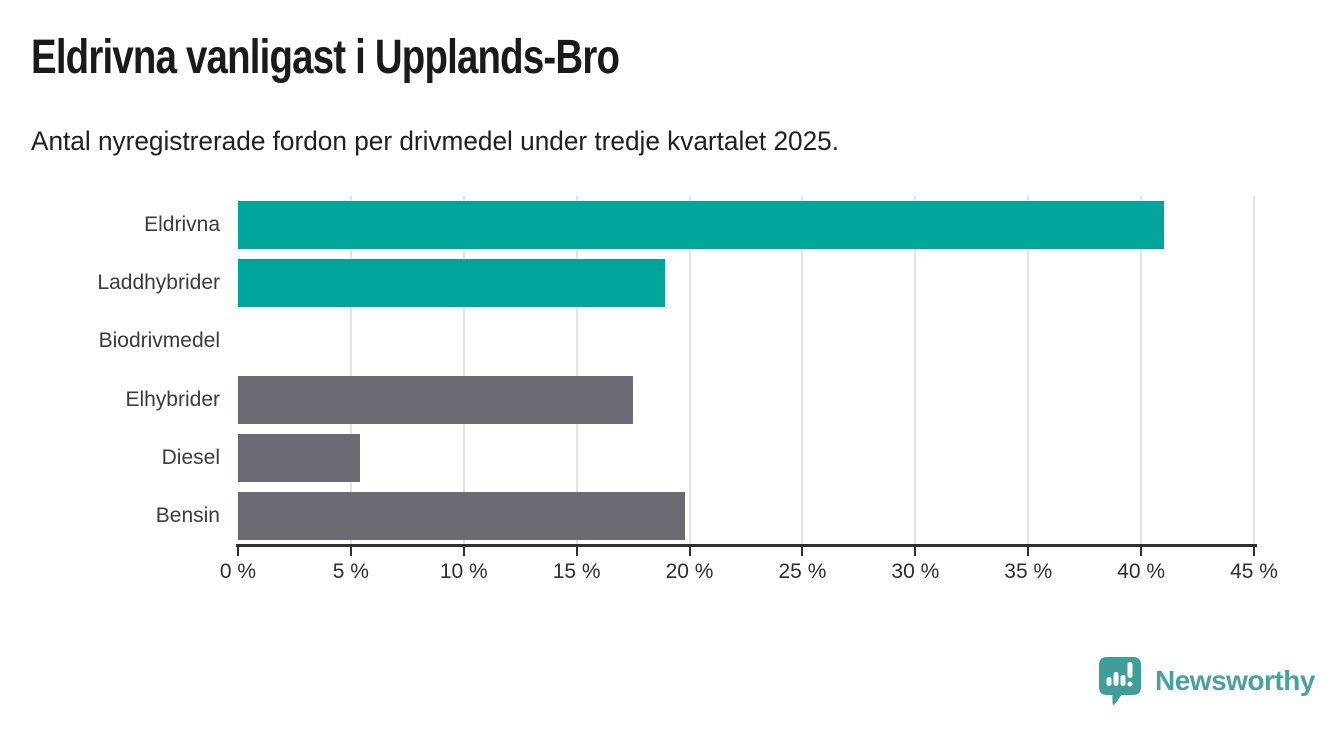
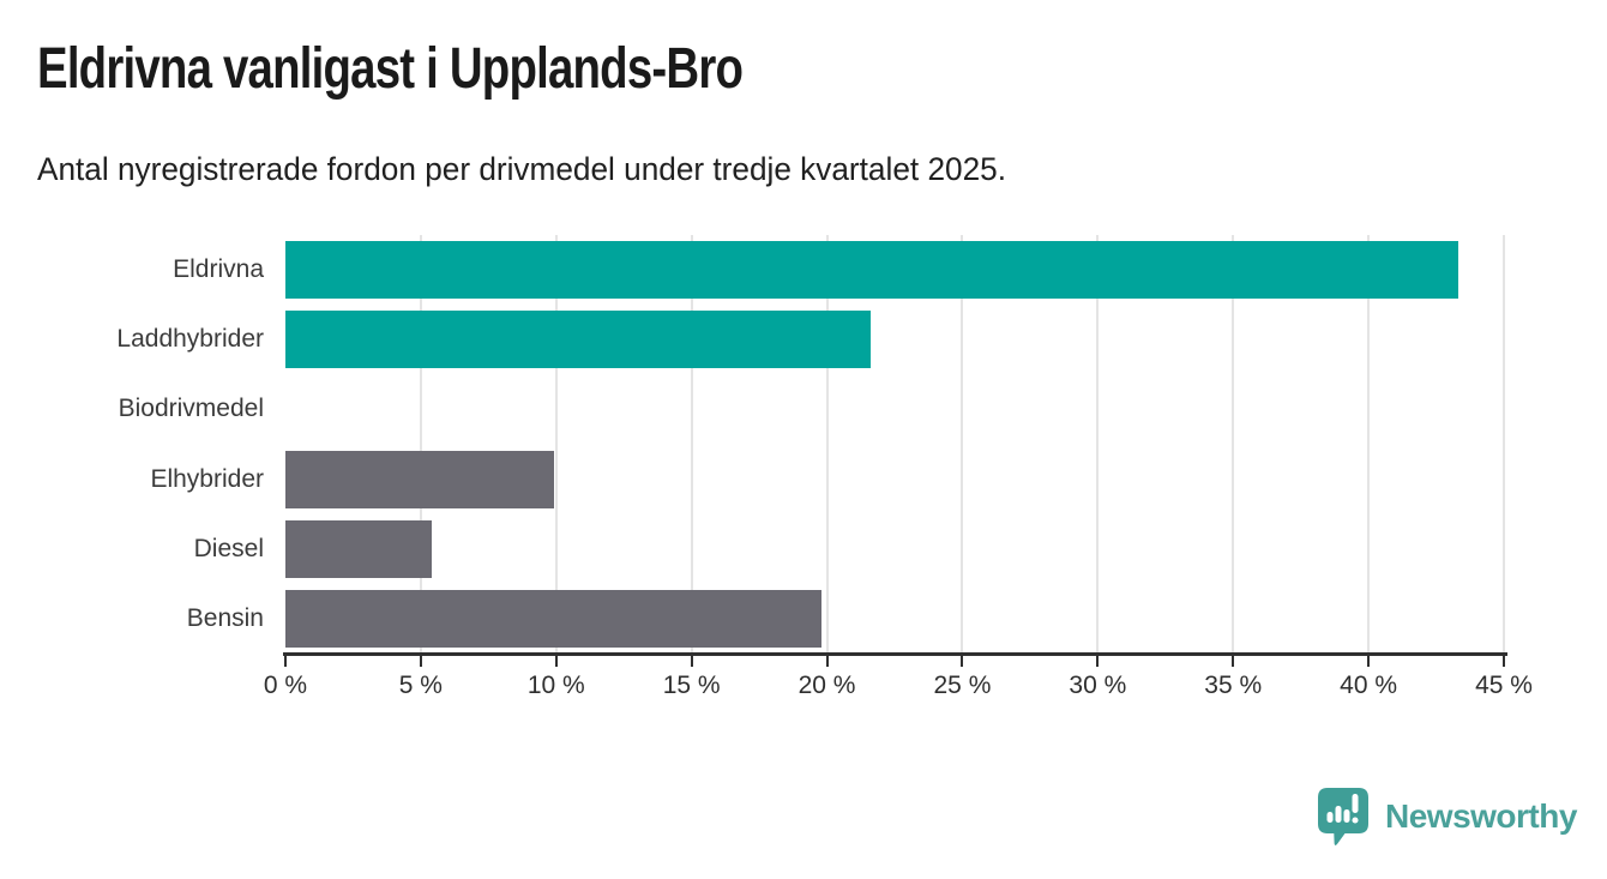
Eldrivna: 41.0% -> 43.3%
Laddhybrider: 18.9% -> 21.6%
Elhybrider: 17.5% -> 9.9%
